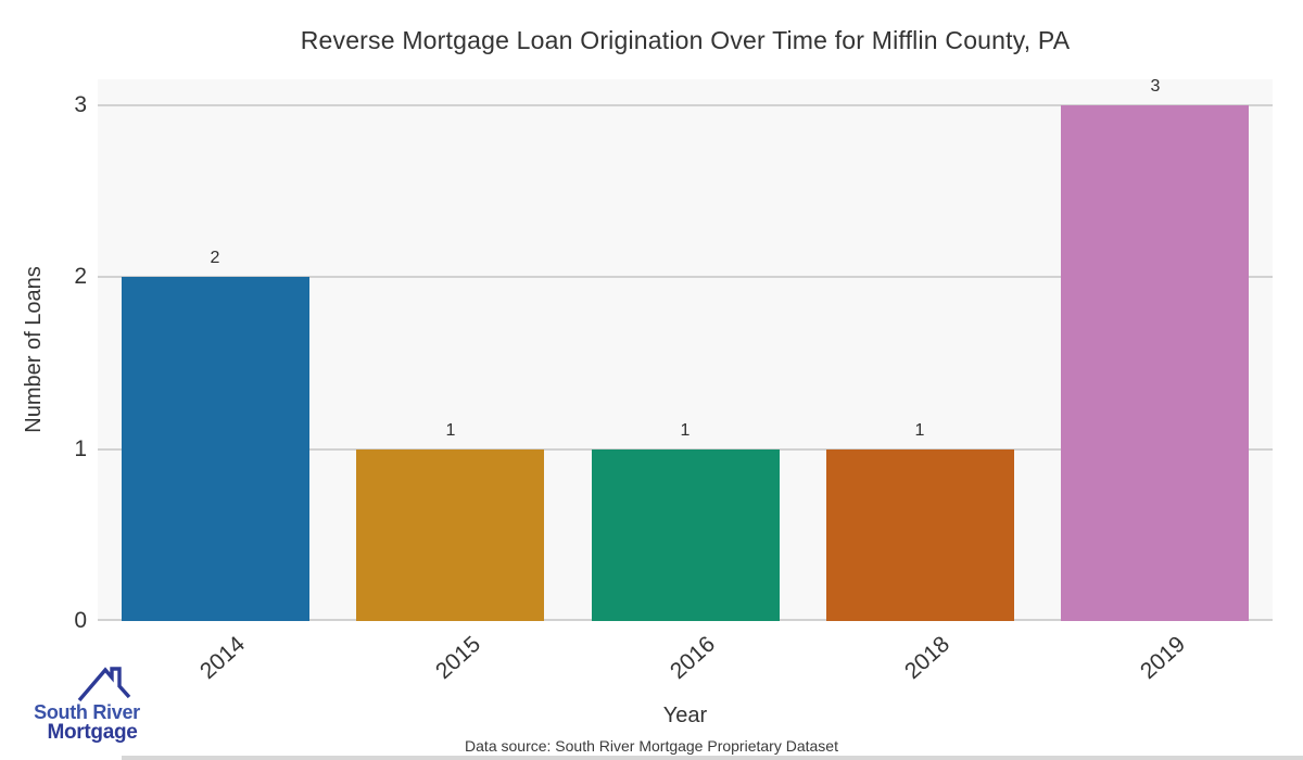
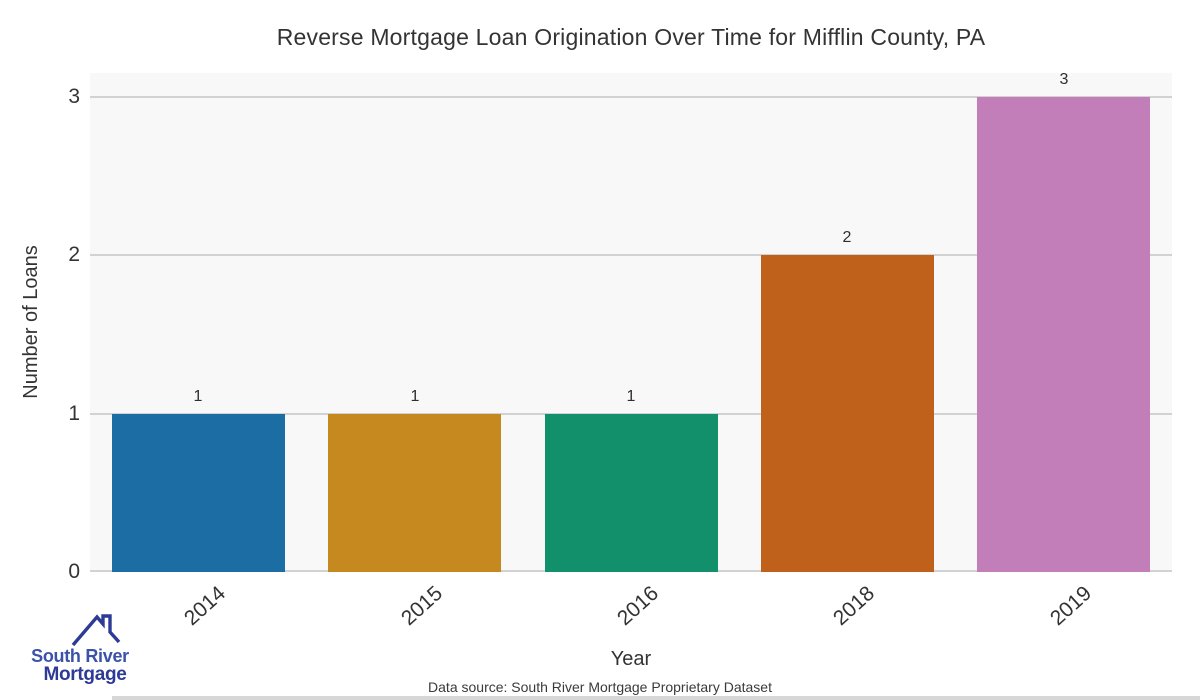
2014: 2 -> 1
2018: 1 -> 2
